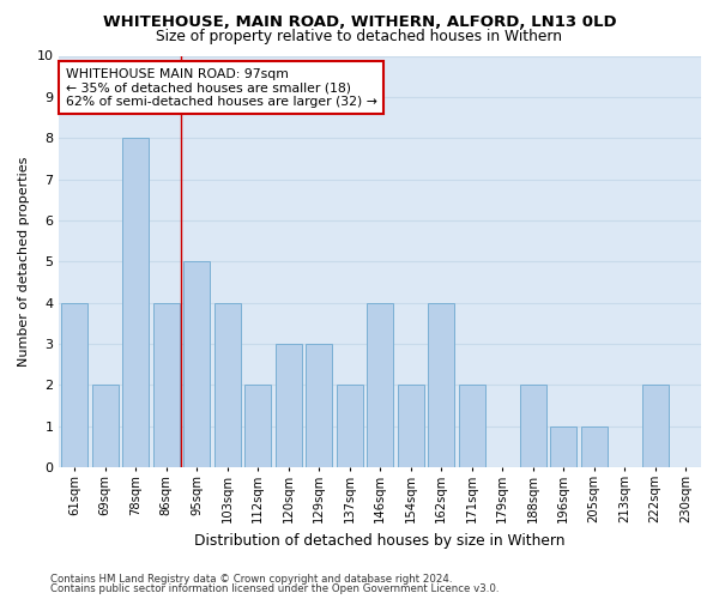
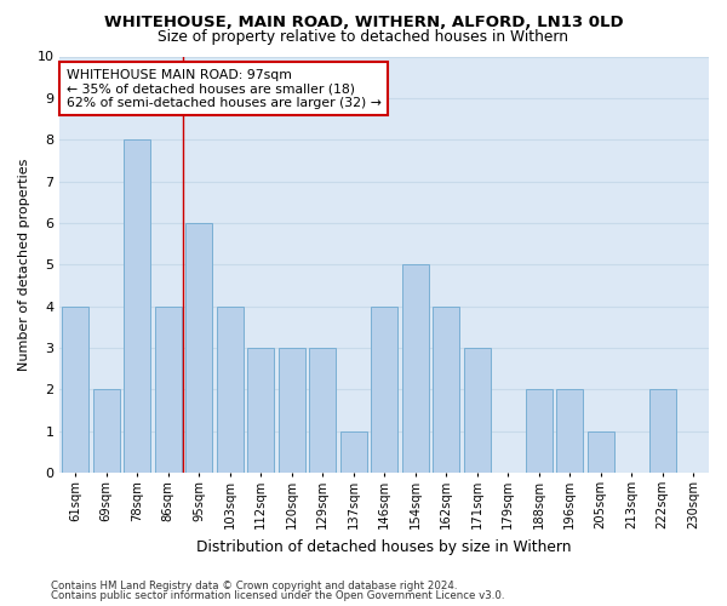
95sqm: 5 -> 6
112sqm: 2 -> 3
137sqm: 2 -> 1
154sqm: 2 -> 5
171sqm: 2 -> 3
196sqm: 1 -> 2
